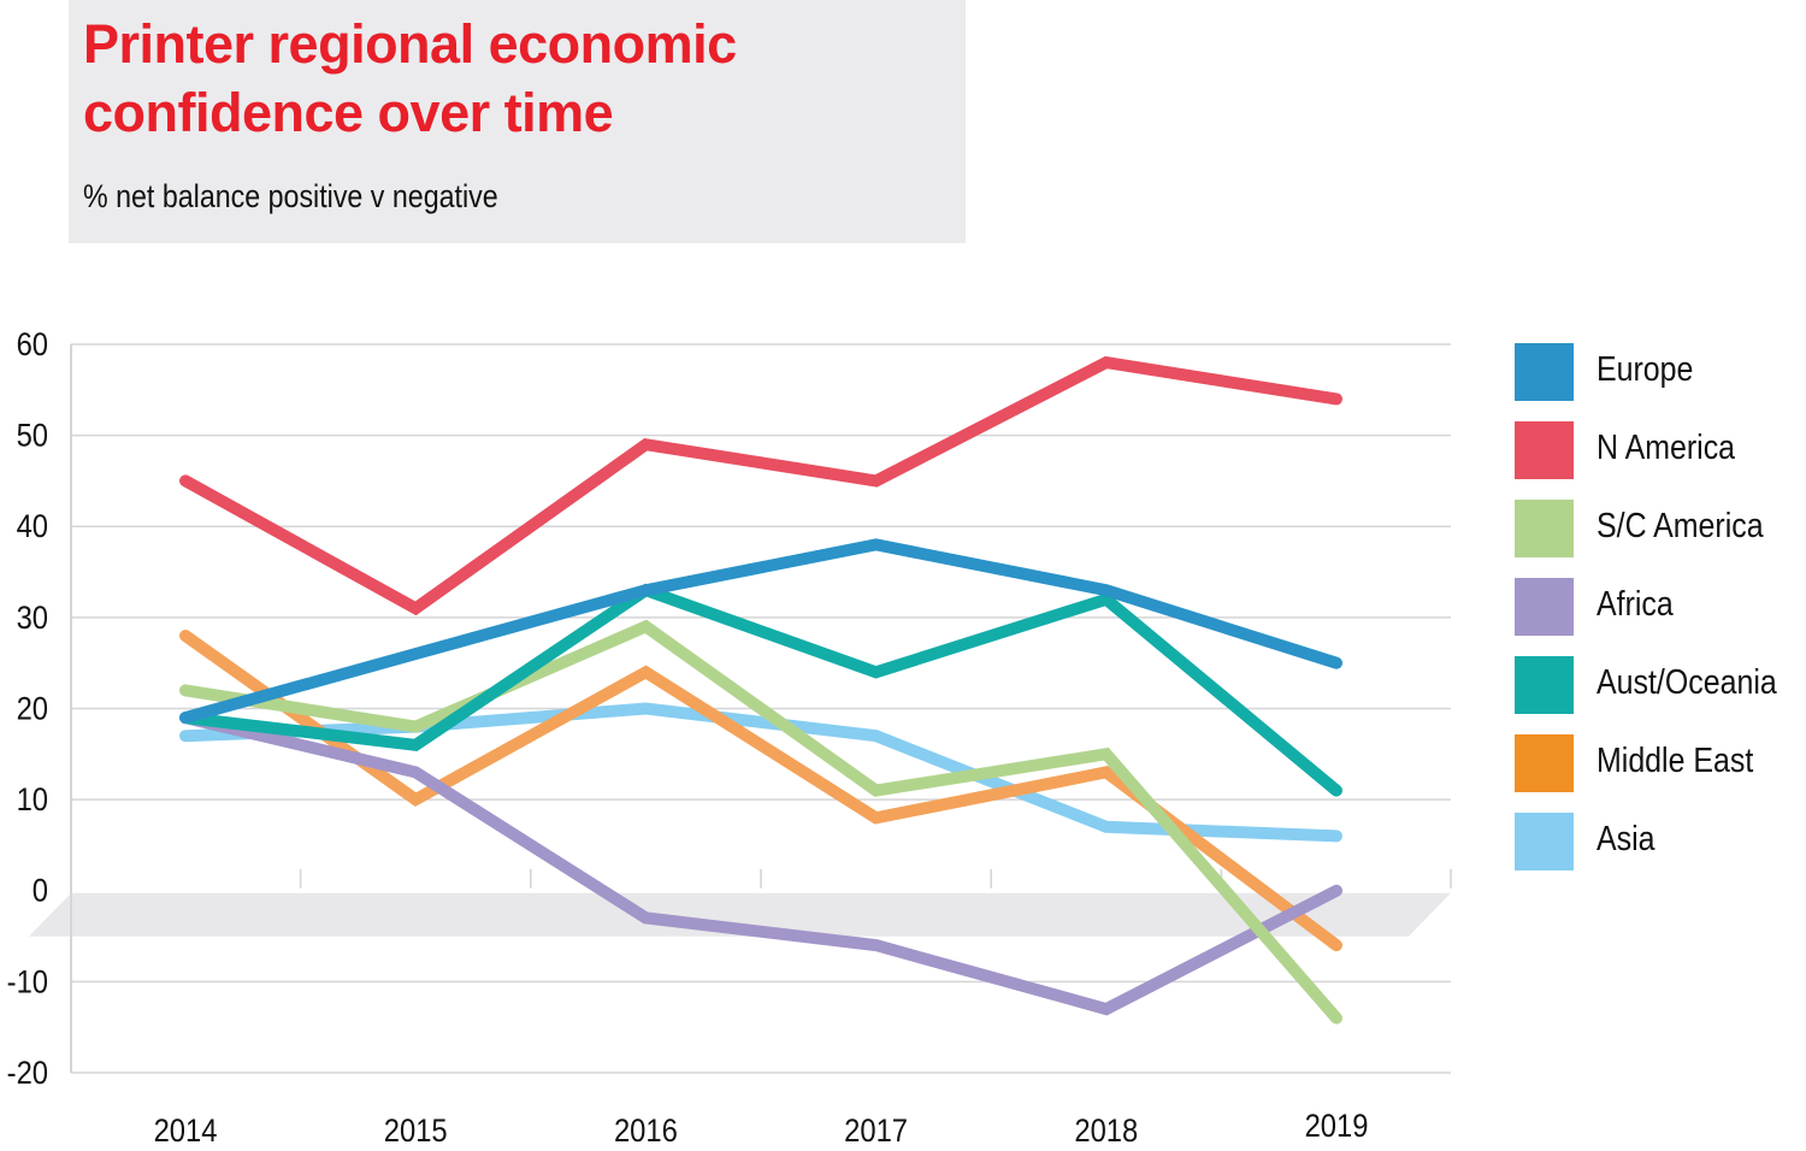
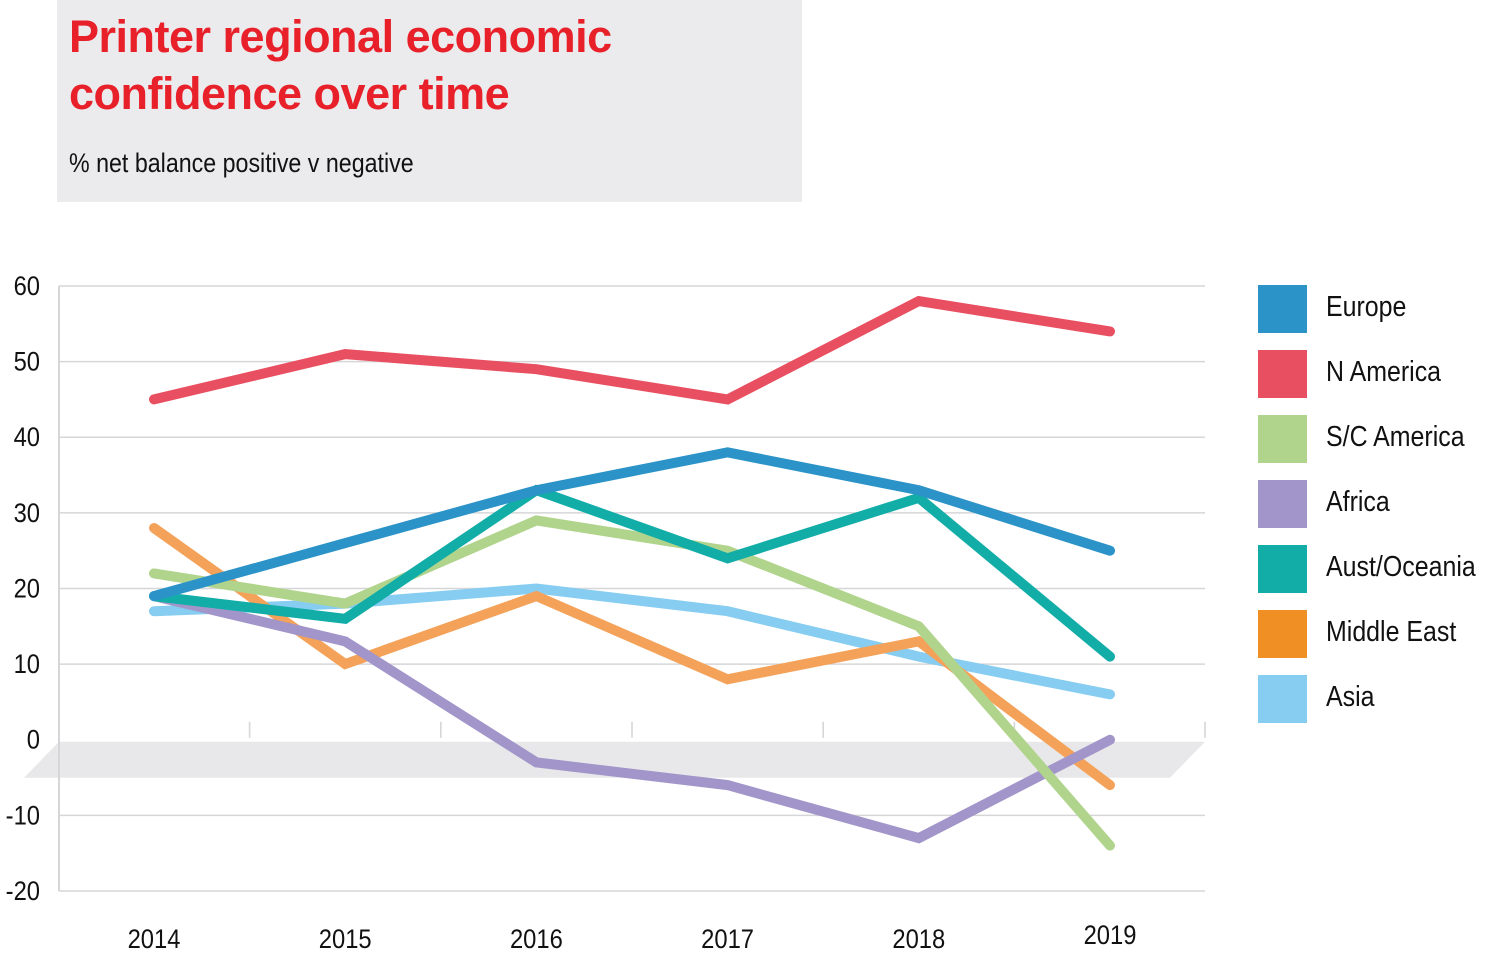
N America/2015: 31 -> 51
Middle East/2016: 24 -> 19
S/C America/2017: 11 -> 25
Asia/2018: 7 -> 11
